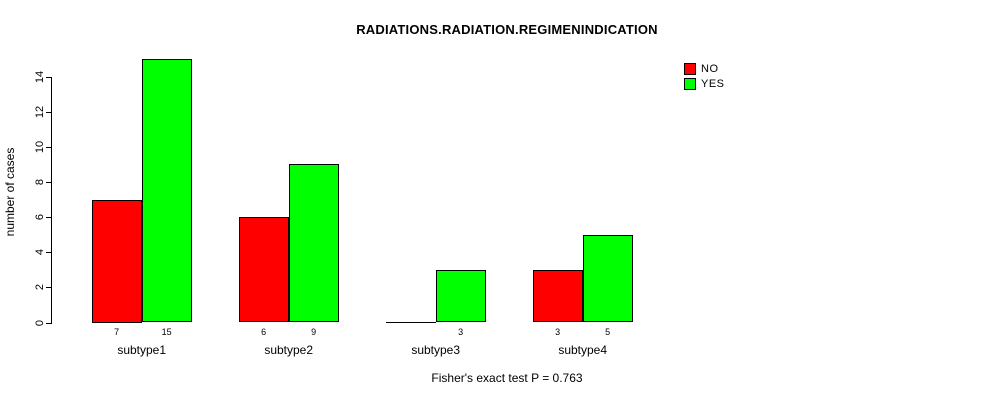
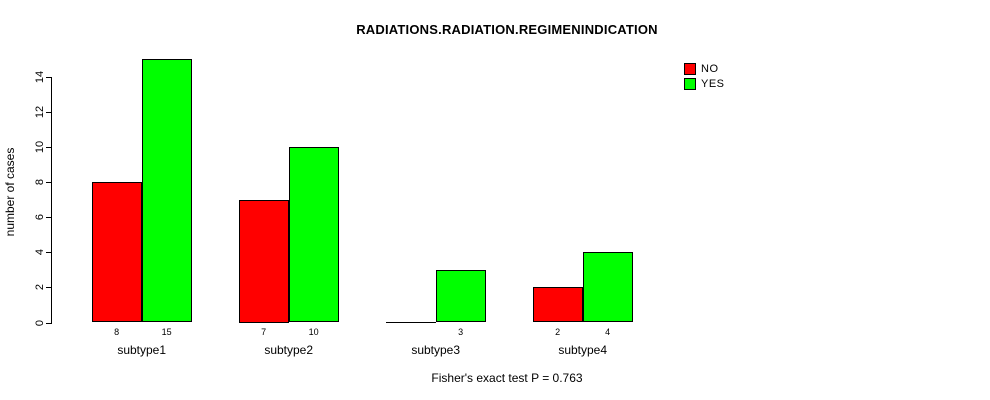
NO/subtype1: 7 -> 8
NO/subtype2: 6 -> 7
YES/subtype2: 9 -> 10
NO/subtype4: 3 -> 2
YES/subtype4: 5 -> 4
